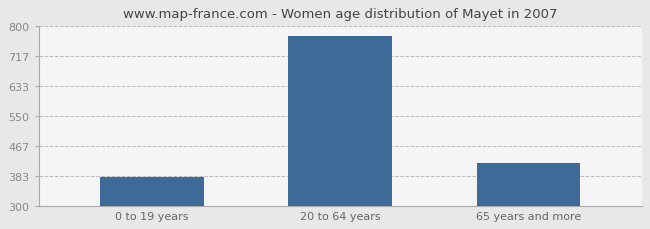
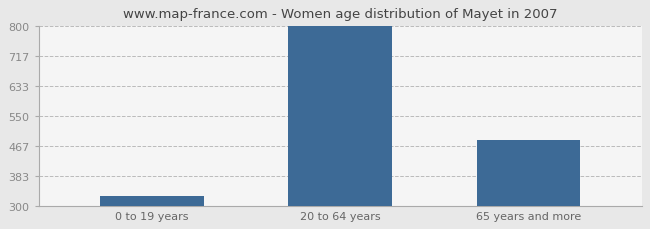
0 to 19 years: 380 -> 327
20 to 64 years: 770 -> 800
65 years and more: 420 -> 484
